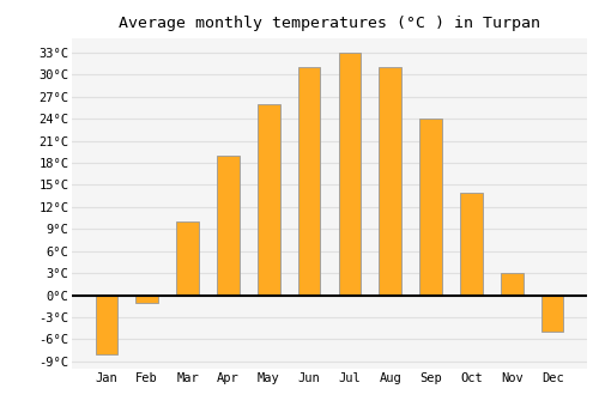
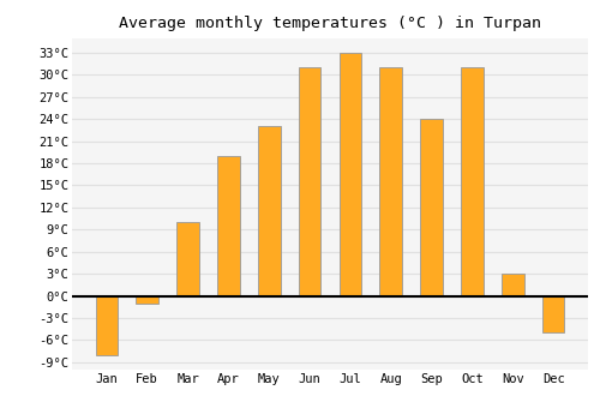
May: 26°C -> 23°C
Oct: 14°C -> 31°C
